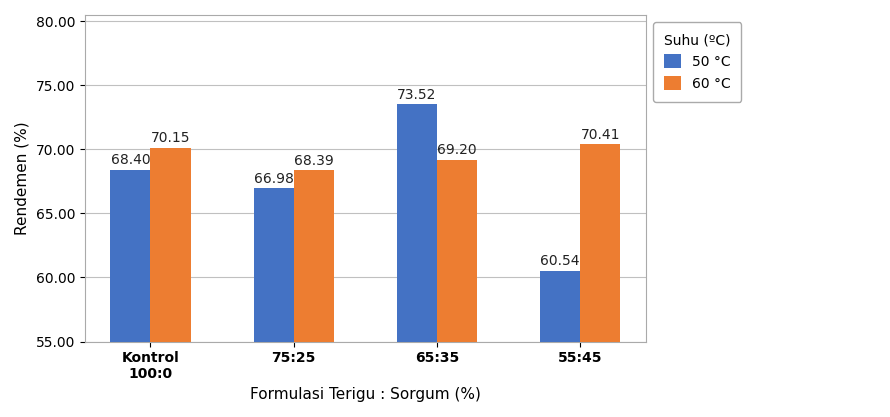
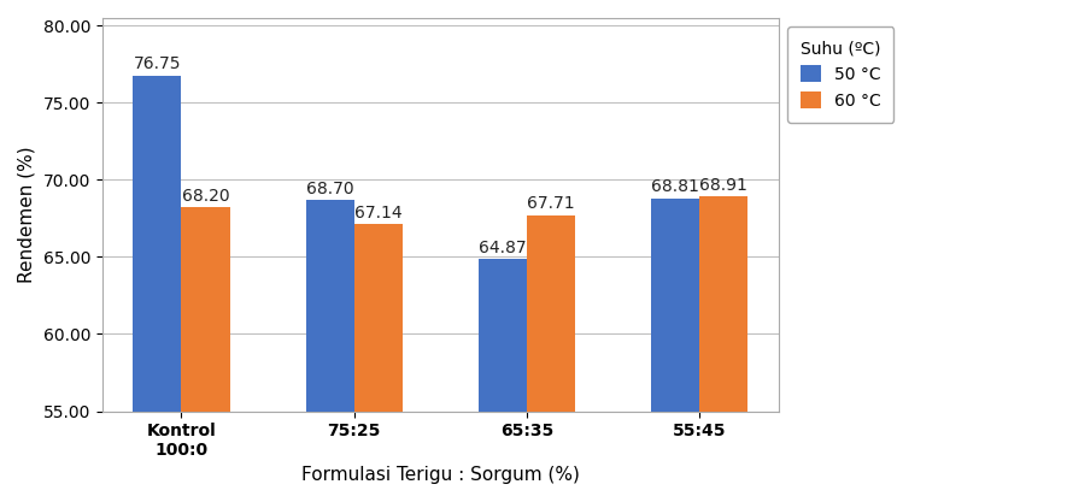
50 °C/Kontrol 100:0: 68.40 -> 76.75
60 °C/Kontrol 100:0: 70.15 -> 68.20
50 °C/75:25: 66.98 -> 68.70
60 °C/75:25: 68.39 -> 67.14
50 °C/65:35: 73.52 -> 64.87
60 °C/65:35: 69.20 -> 67.71
50 °C/55:45: 60.54 -> 68.81
60 °C/55:45: 70.41 -> 68.91
